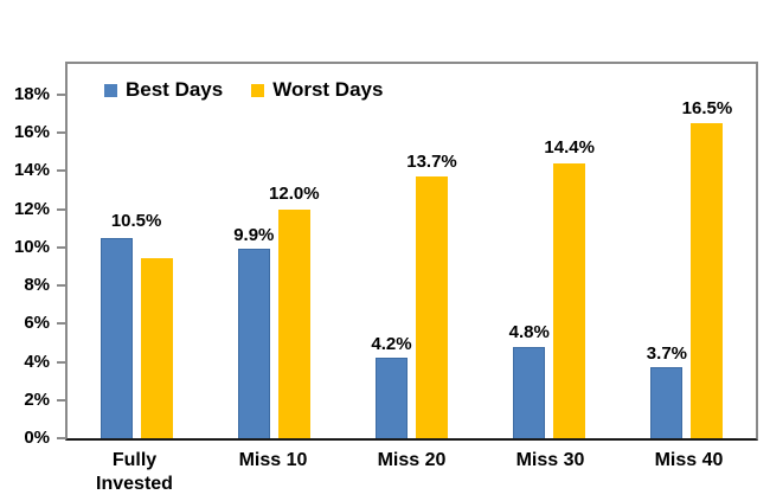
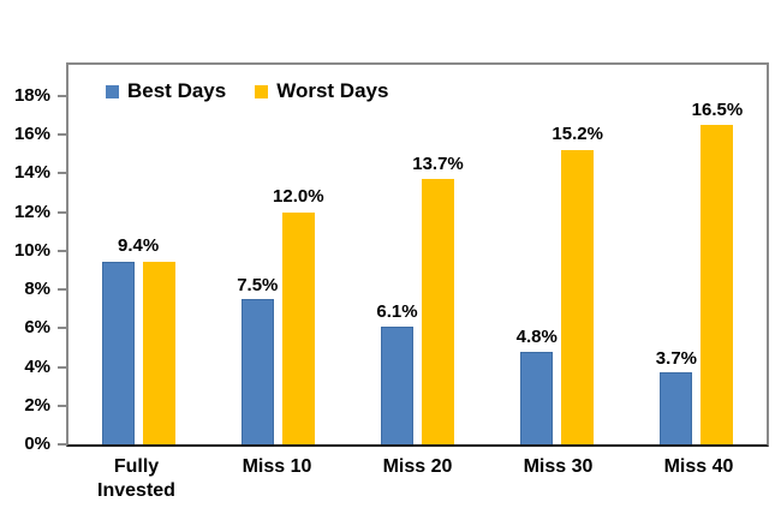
Best Days/Fully Invested: 10.5% -> 9.4%
Best Days/Miss 10: 9.9% -> 7.5%
Best Days/Miss 20: 4.2% -> 6.1%
Worst Days/Miss 30: 14.4% -> 15.2%
